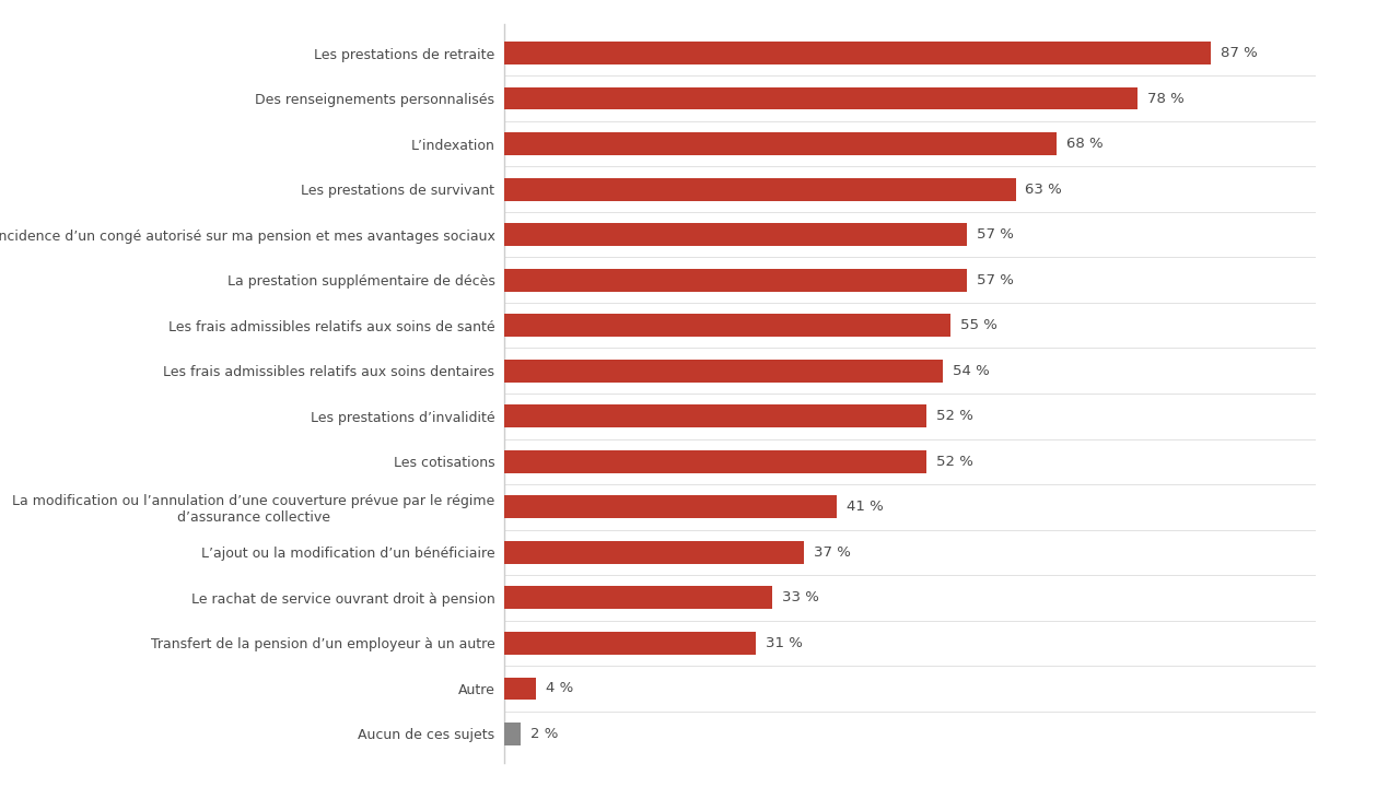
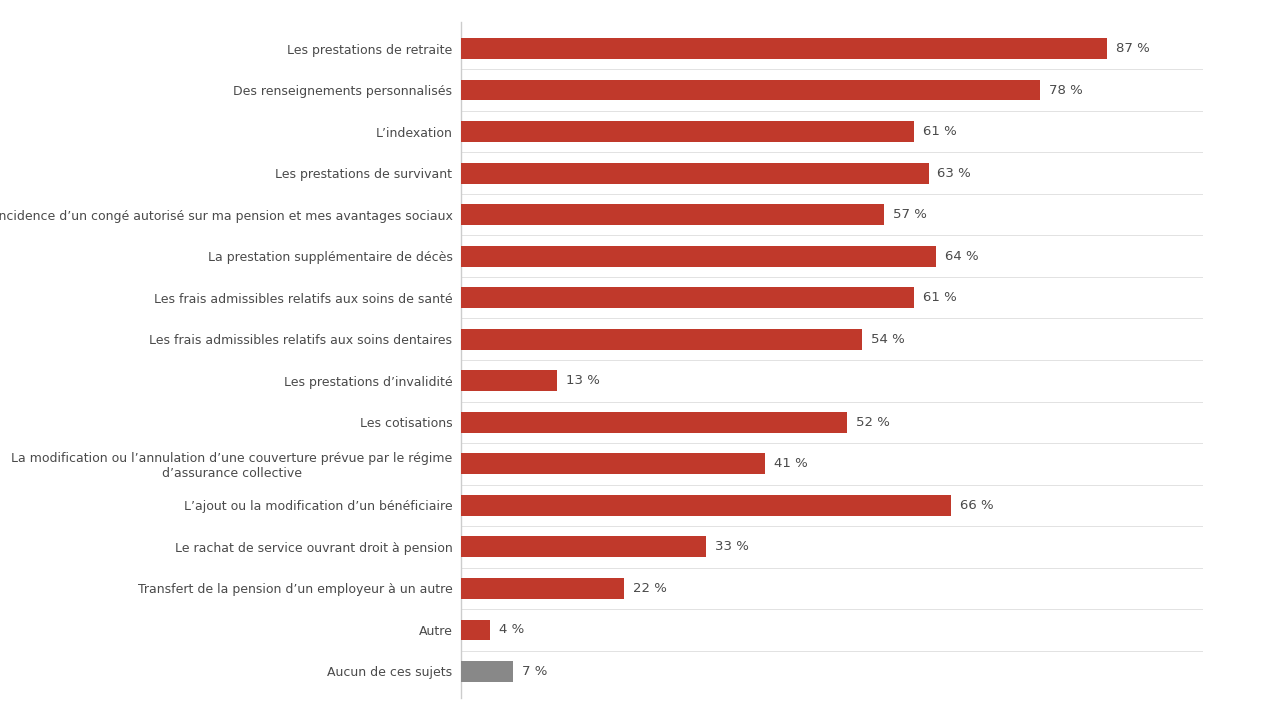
L’indexation: 68 -> 61
La prestation supplémentaire de décès: 57 -> 64
Les frais admissibles relatifs aux soins de santé: 55 -> 61
Les prestations d’invalidité: 52 -> 13
L’ajout ou la modification d’un bénéficiaire: 37 -> 66
Transfert de la pension d’un employeur à un autre: 31 -> 22
Aucun de ces sujets: 2 -> 7
